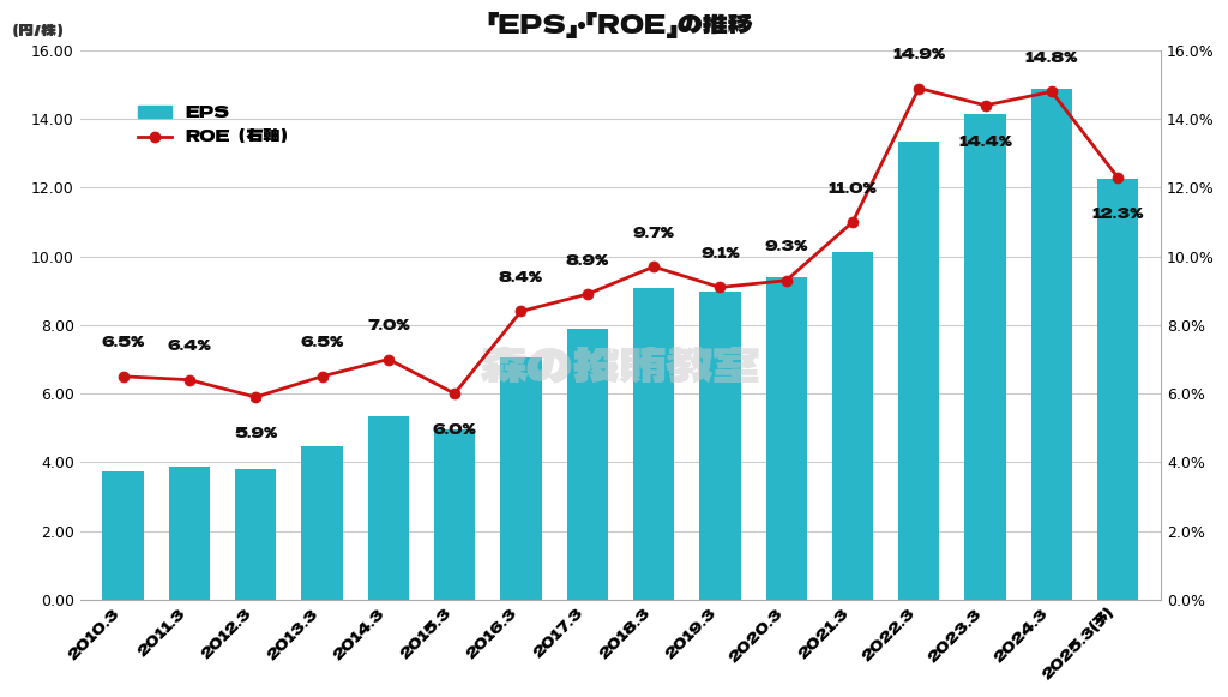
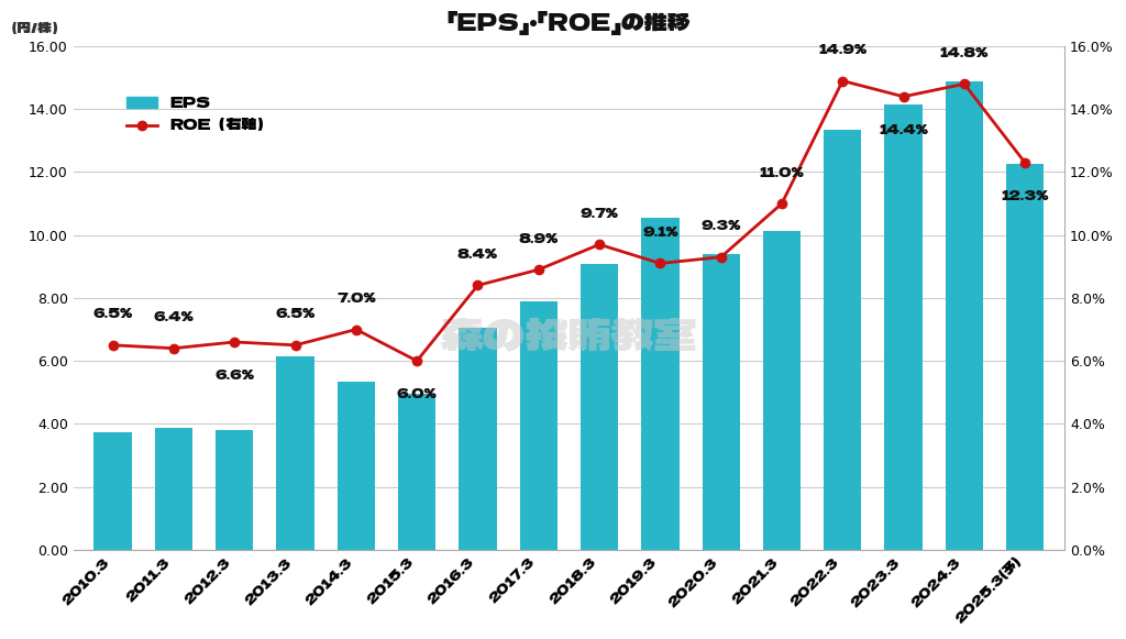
ROE（右軸）/2012.3: 5.9% -> 6.6%
EPS/2013.3: 4.47 -> 6.15
EPS/2019.3: 8.97 -> 10.55
